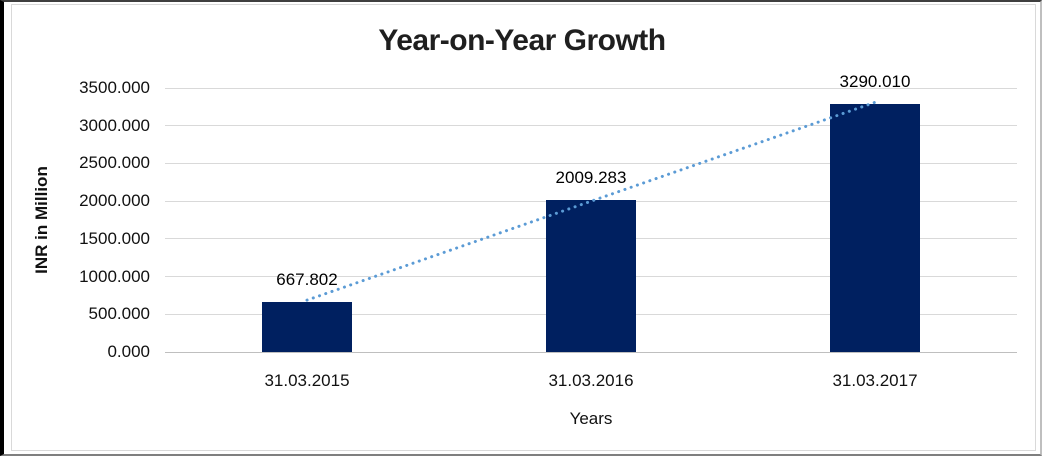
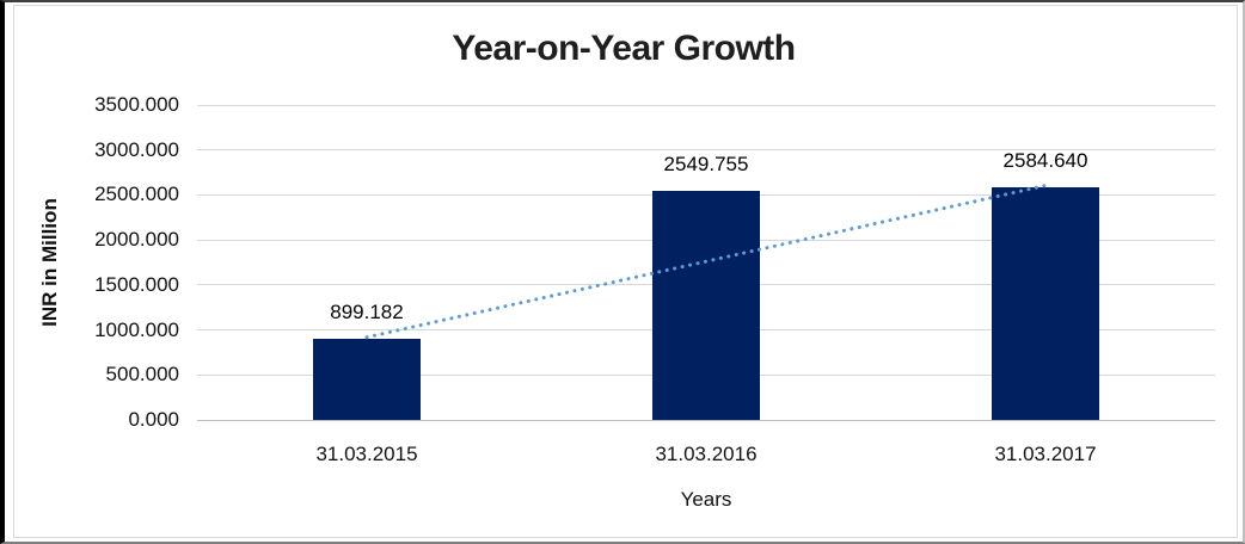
31.03.2015: 667.802 -> 899.182
31.03.2016: 2009.283 -> 2549.755
31.03.2017: 3290.010 -> 2584.640
